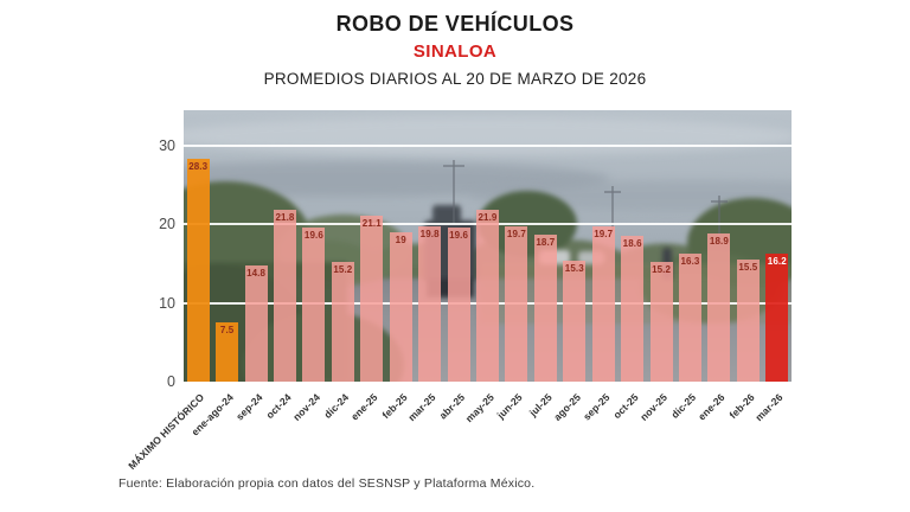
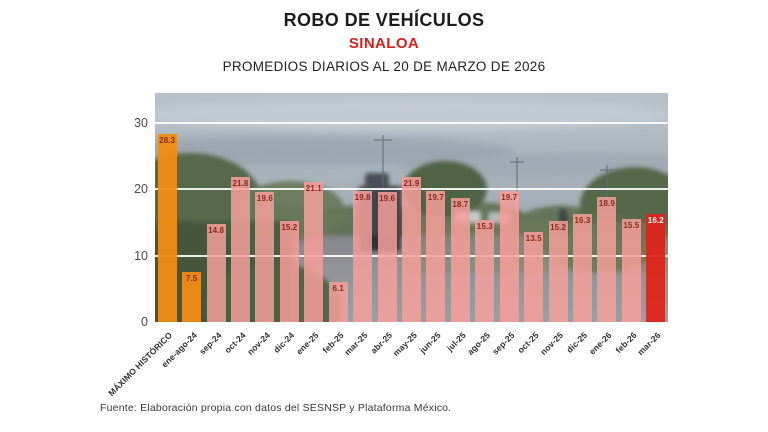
feb-25: 19 -> 6.1
oct-25: 18.6 -> 13.5
